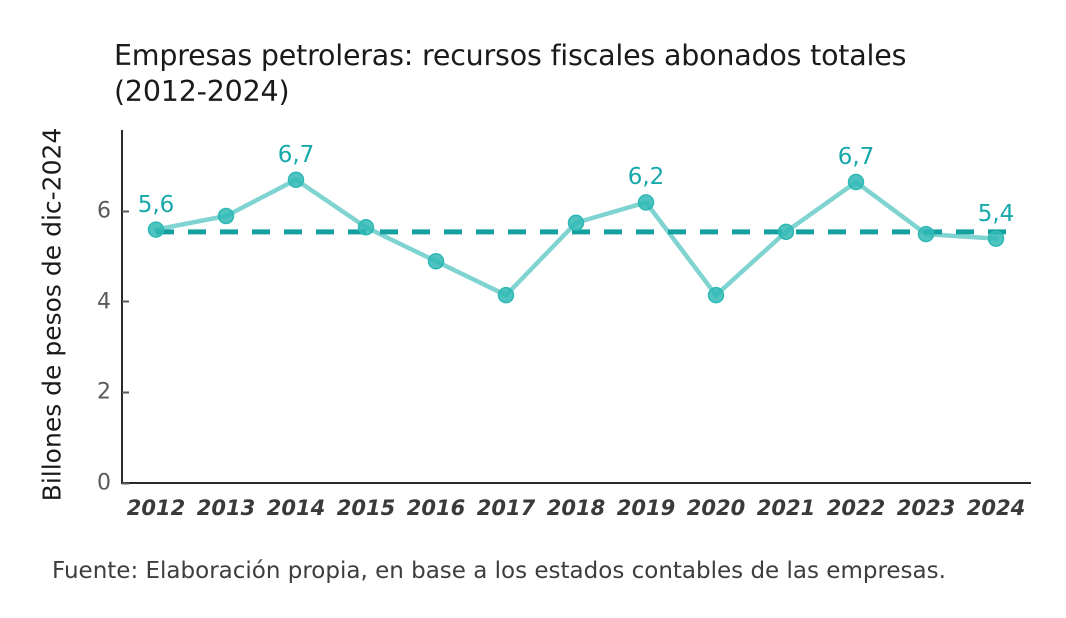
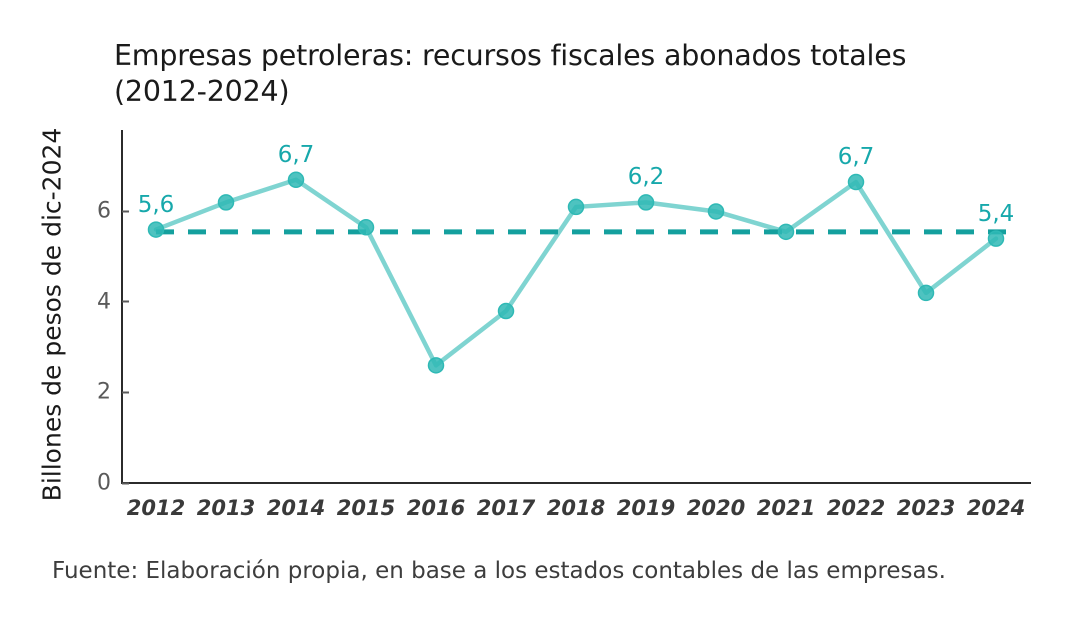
2013: 5.9 -> 6.2
2016: 4.9 -> 2.6
2017: 4.2 -> 3.8
2018: 5.8 -> 6.1
2020: 4.2 -> 6.0
2023: 5.5 -> 4.2
